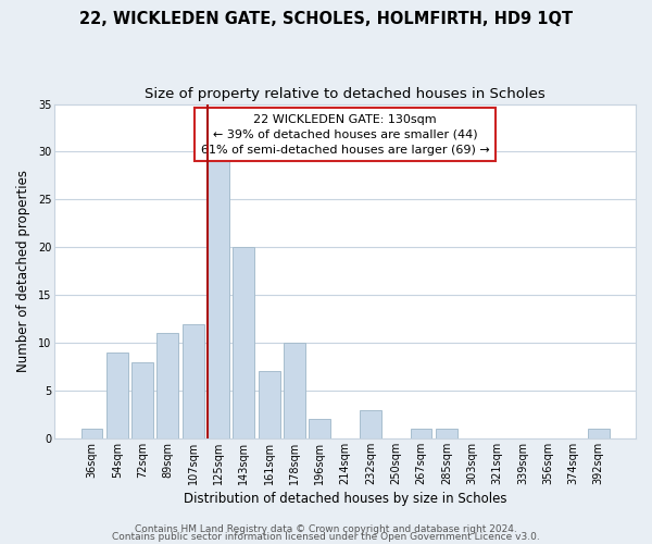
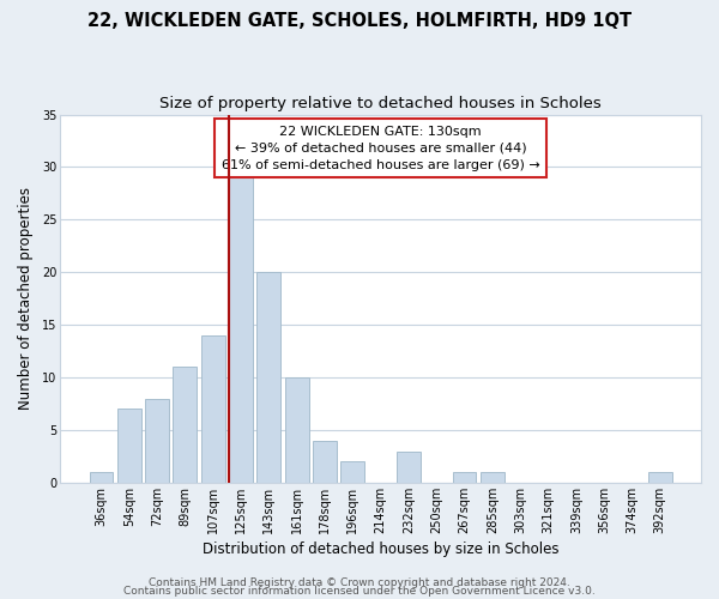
54sqm: 9 -> 7
107sqm: 12 -> 14
161sqm: 7 -> 10
178sqm: 10 -> 4
